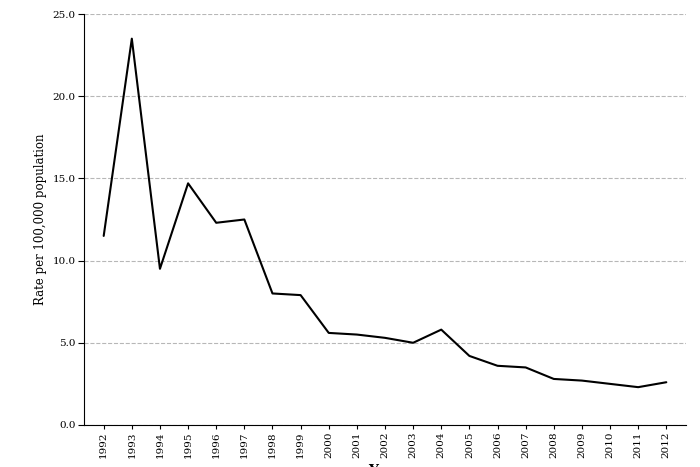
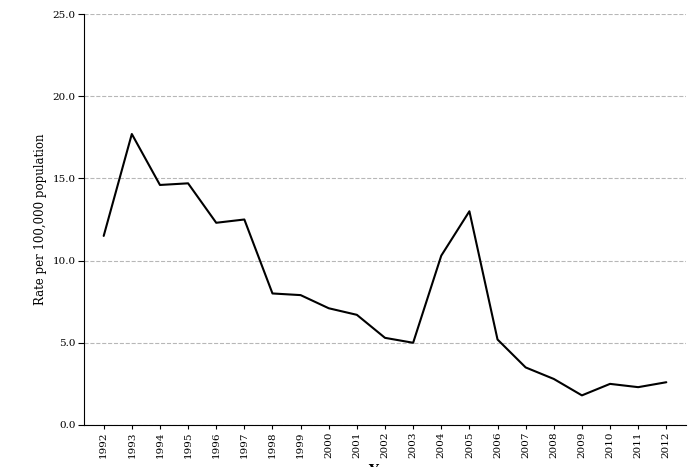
1993: 23.5 -> 17.7
1994: 9.5 -> 14.6
2000: 5.6 -> 7.1
2001: 5.5 -> 6.7
2004: 5.8 -> 10.3
2005: 4.2 -> 13.0
2006: 3.6 -> 5.2
2009: 2.7 -> 1.8
